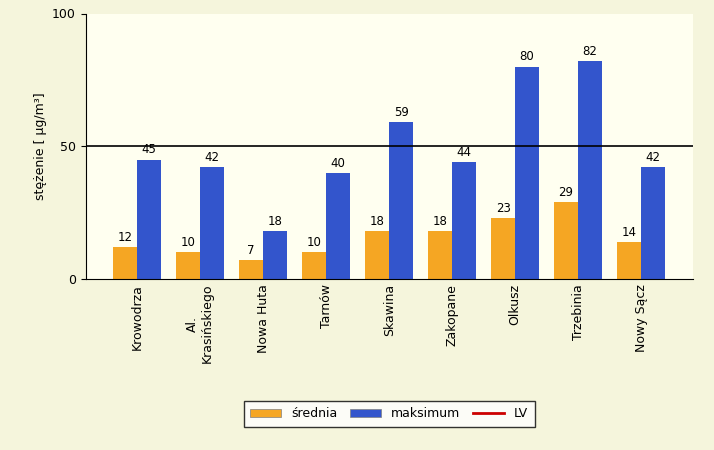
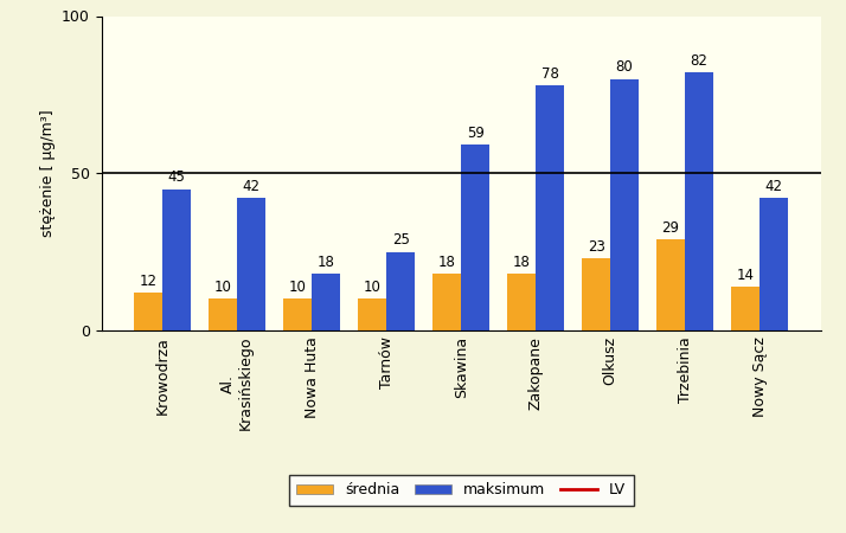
średnia/Nowa Huta: 7 -> 10
maksimum/Tarnów: 40 -> 25
maksimum/Zakopane: 44 -> 78
